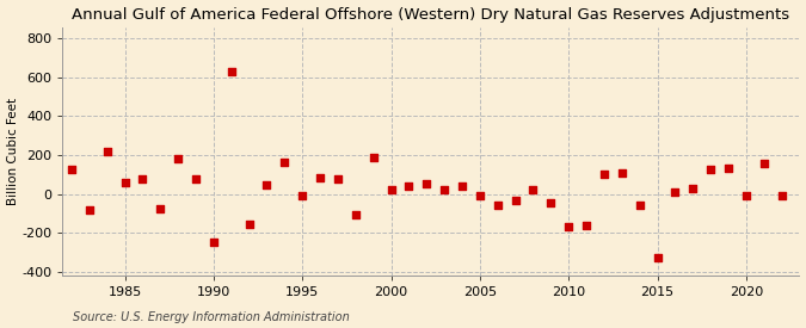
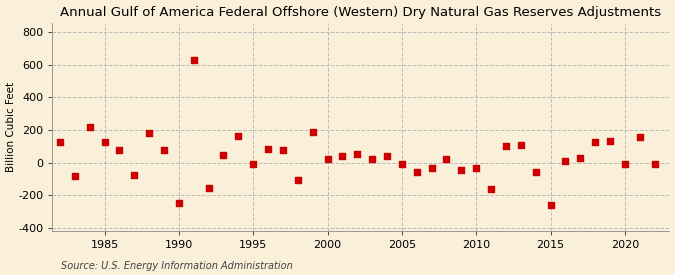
1985: 60 -> 120
2010: -170 -> -30
2015: -330 -> -260
